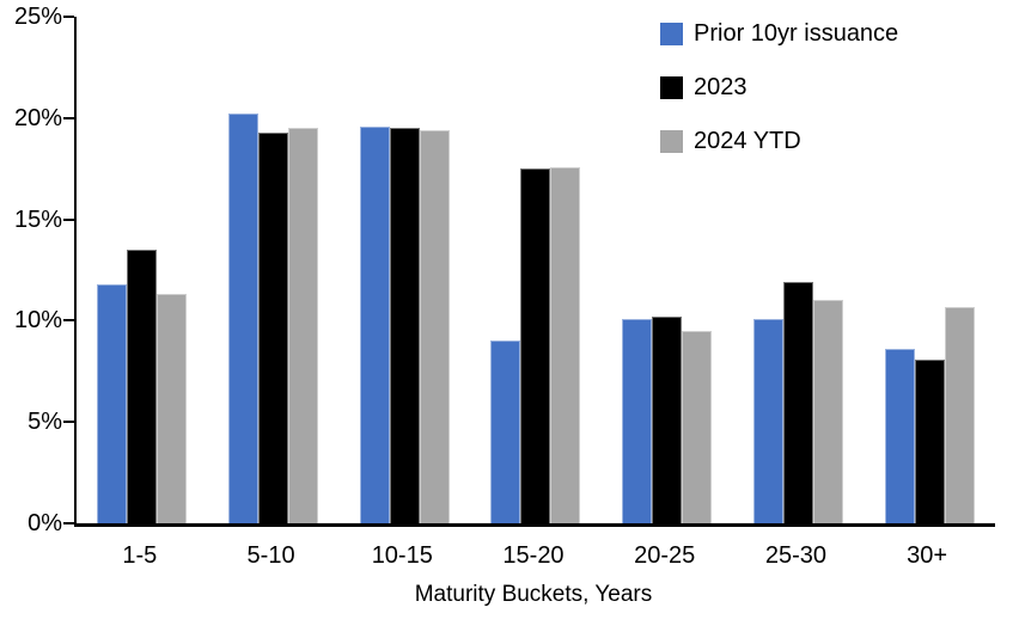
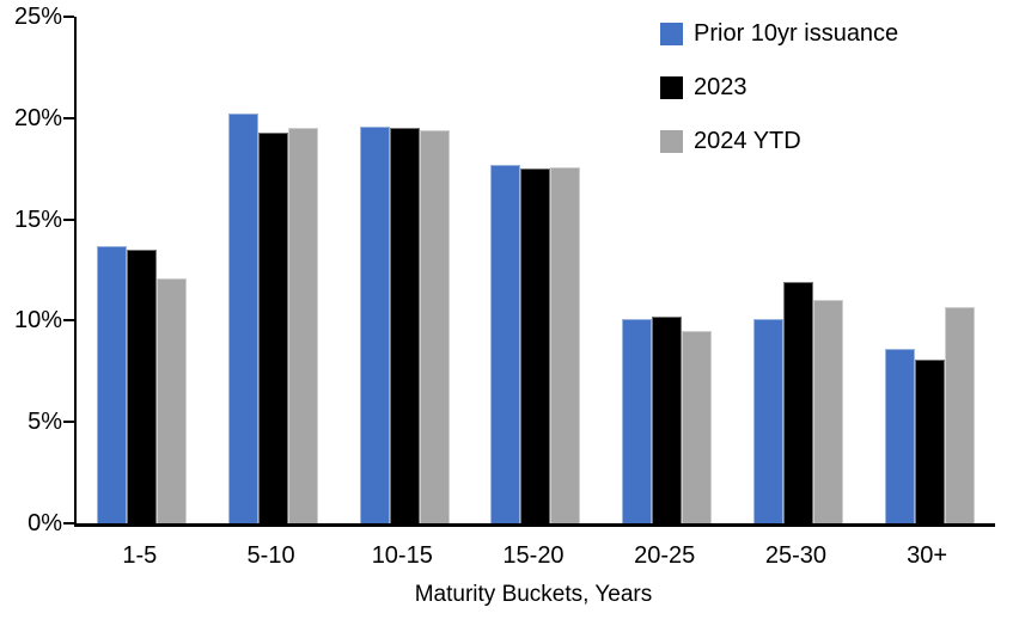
Prior 10yr issuance/1-5: 11.8% -> 13.7%
2024 YTD/1-5: 11.3% -> 12.1%
Prior 10yr issuance/15-20: 9.0% -> 17.7%
